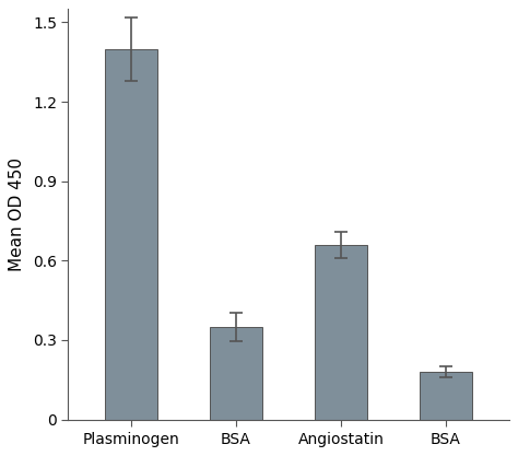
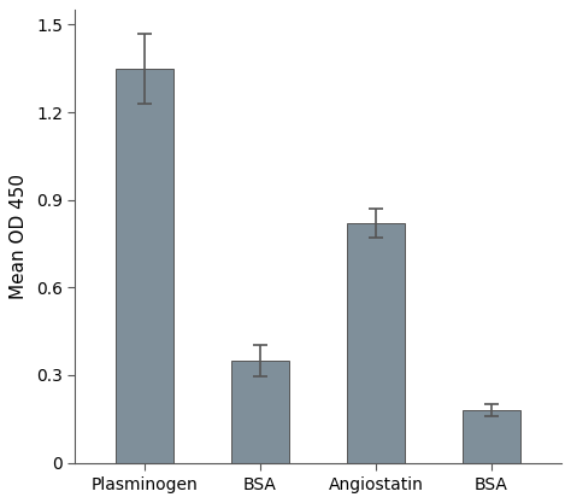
Plasminogen: 1.40 -> 1.35
Angiostatin: 0.66 -> 0.82
